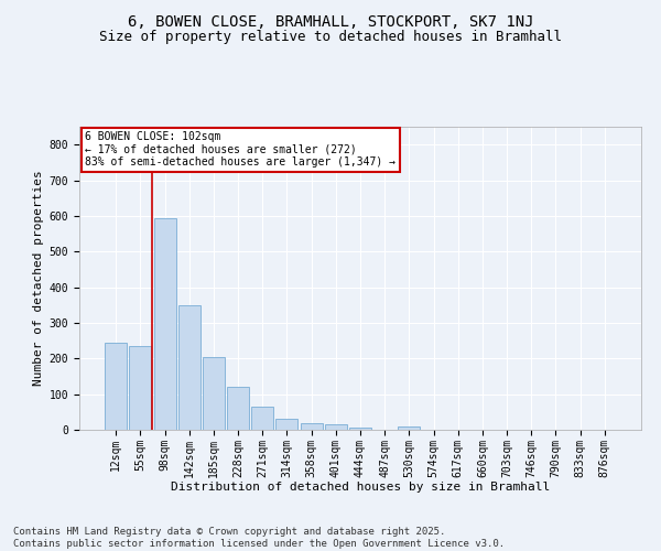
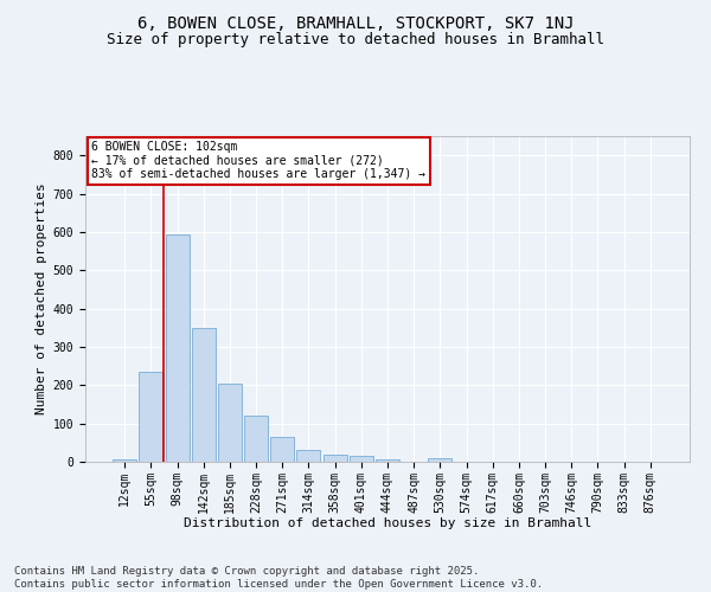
12sqm: 245 -> 5
